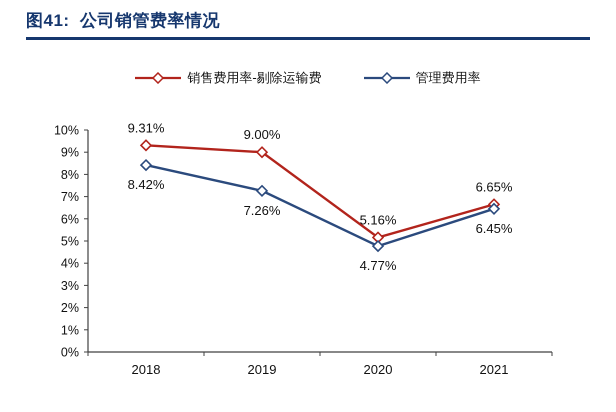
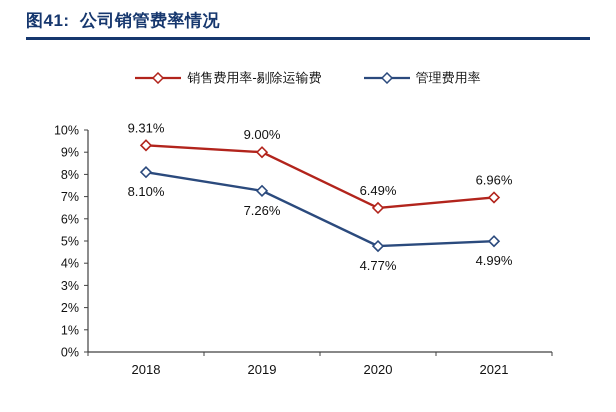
管理费用率/2018: 8.42% -> 8.10%
销售费用率-剔除运输费/2020: 5.16% -> 6.49%
销售费用率-剔除运输费/2021: 6.65% -> 6.96%
管理费用率/2021: 6.45% -> 4.99%
